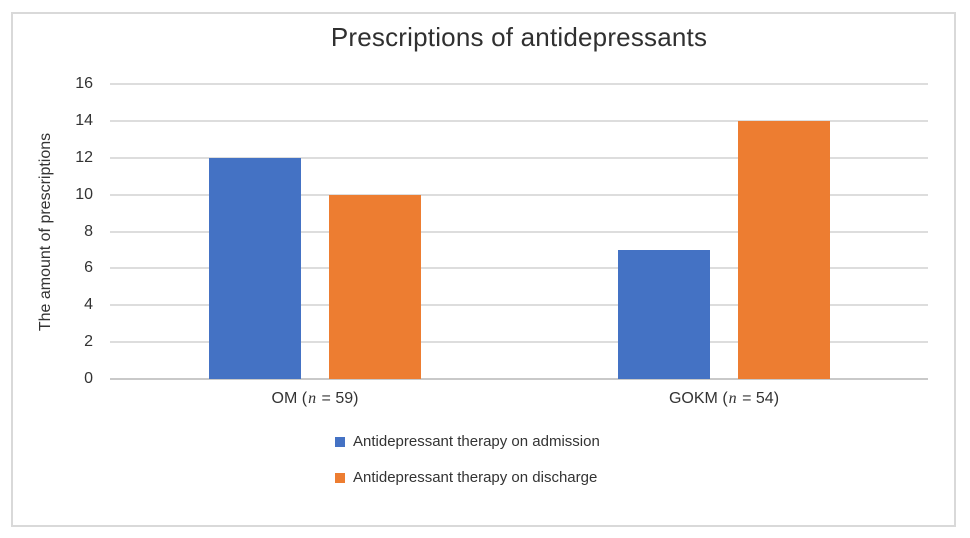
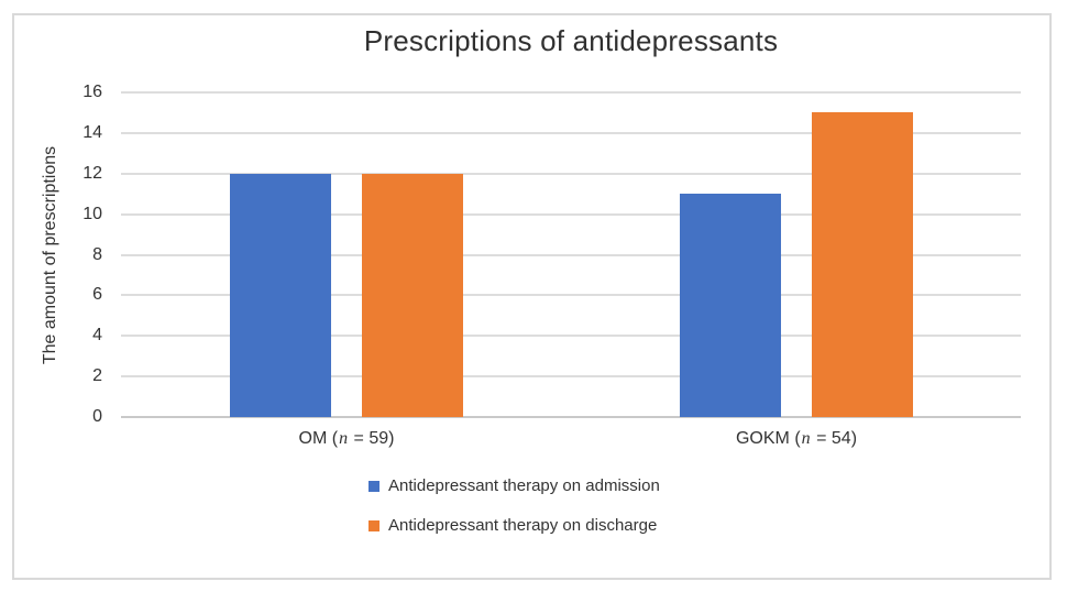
Antidepressant therapy on discharge/OM (n = 59): 10 -> 12
Antidepressant therapy on admission/GOKM (n = 54): 7 -> 11
Antidepressant therapy on discharge/GOKM (n = 54): 14 -> 15
